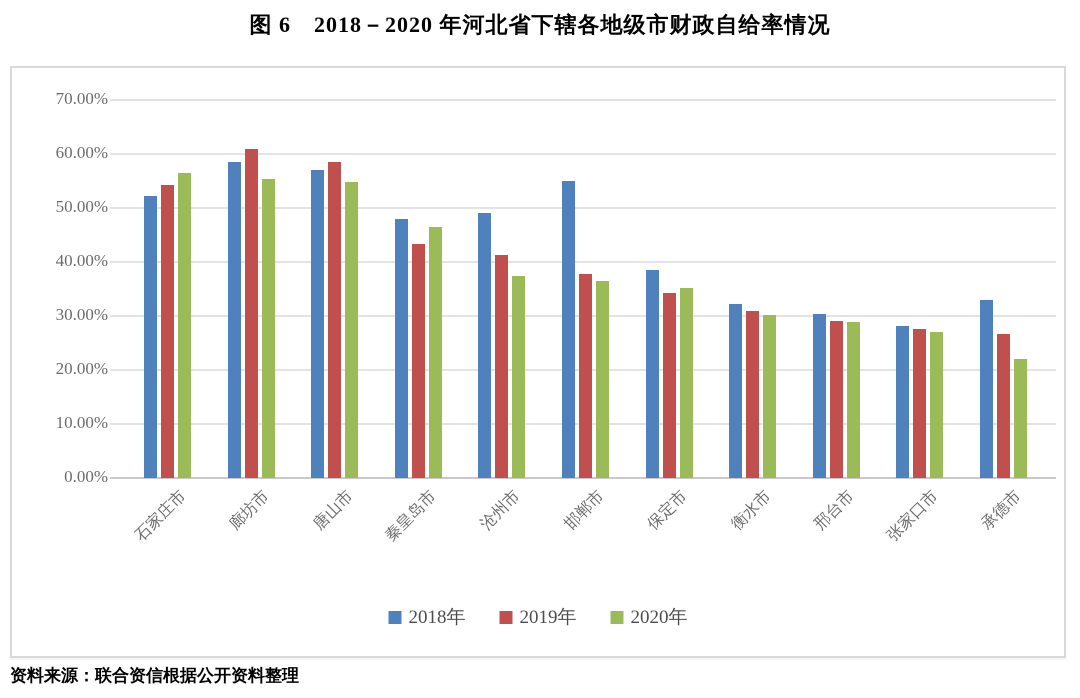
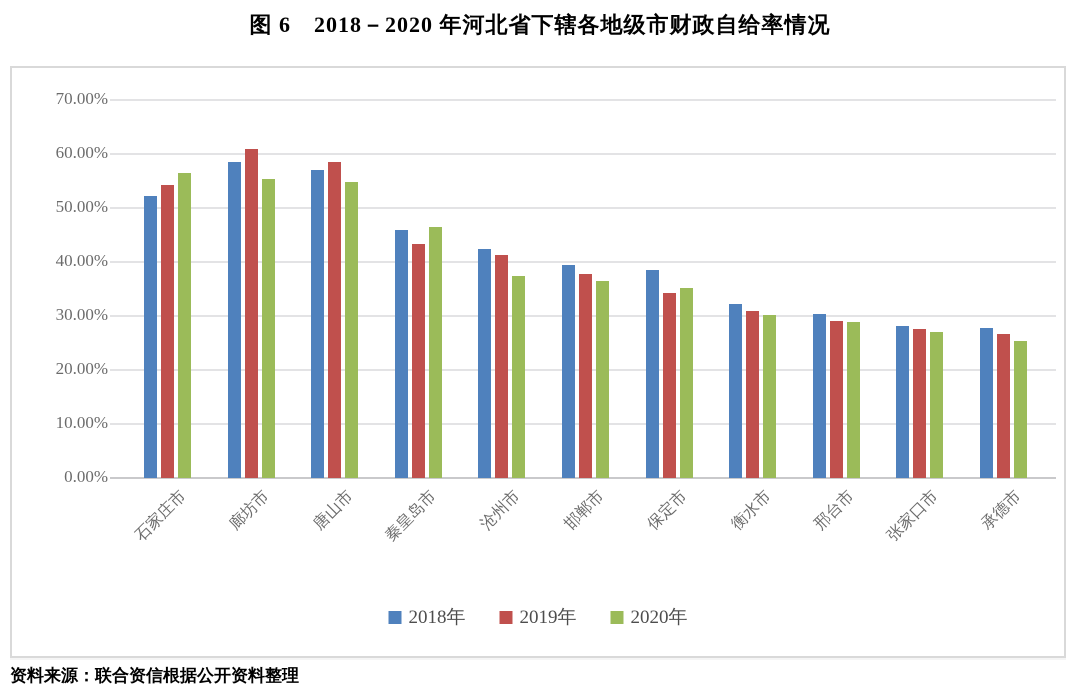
2018年/秦皇岛市: 48% -> 46%
2018年/沧州市: 49% -> 42%
2018年/邯郸市: 55% -> 39%
2018年/承德市: 33% -> 28%
2020年/承德市: 22% -> 25%
